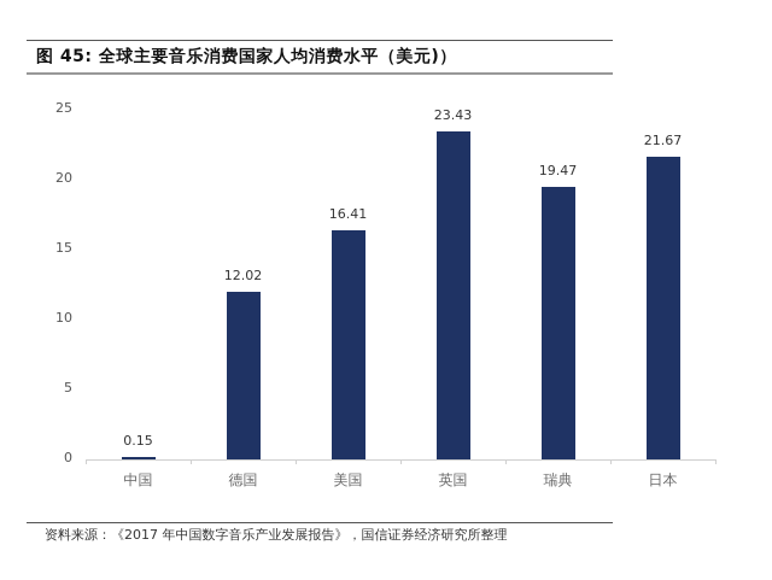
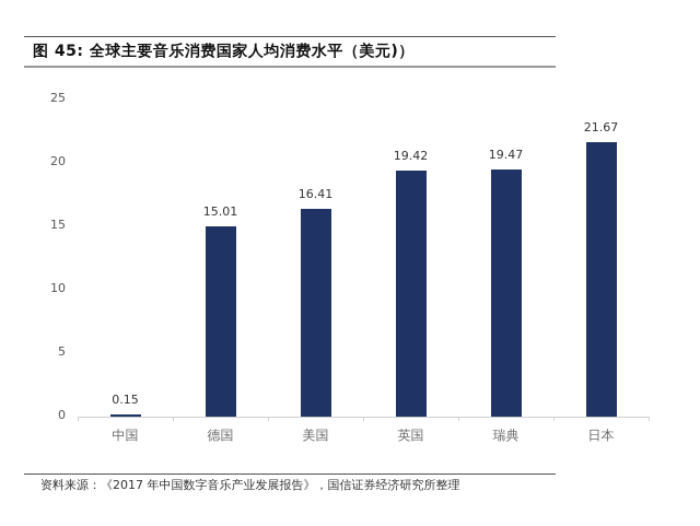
德国: 12.02 -> 15.01
英国: 23.43 -> 19.42
